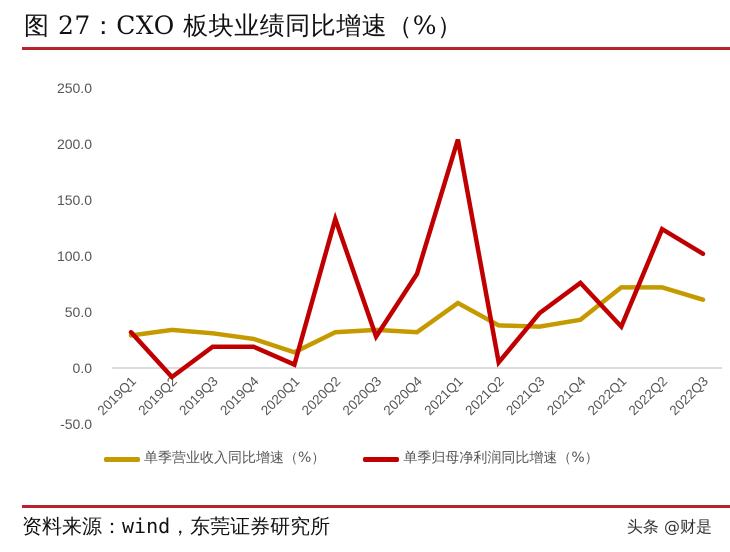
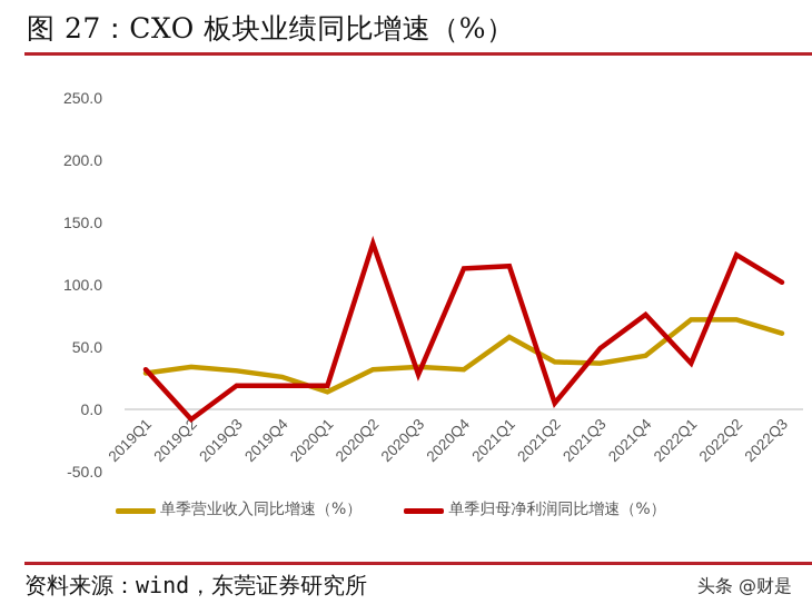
单季归母净利润同比增速（%）/2020Q1: 3 -> 19
单季归母净利润同比增速（%）/2020Q4: 84 -> 113
单季归母净利润同比增速（%）/2021Q1: 204 -> 115
